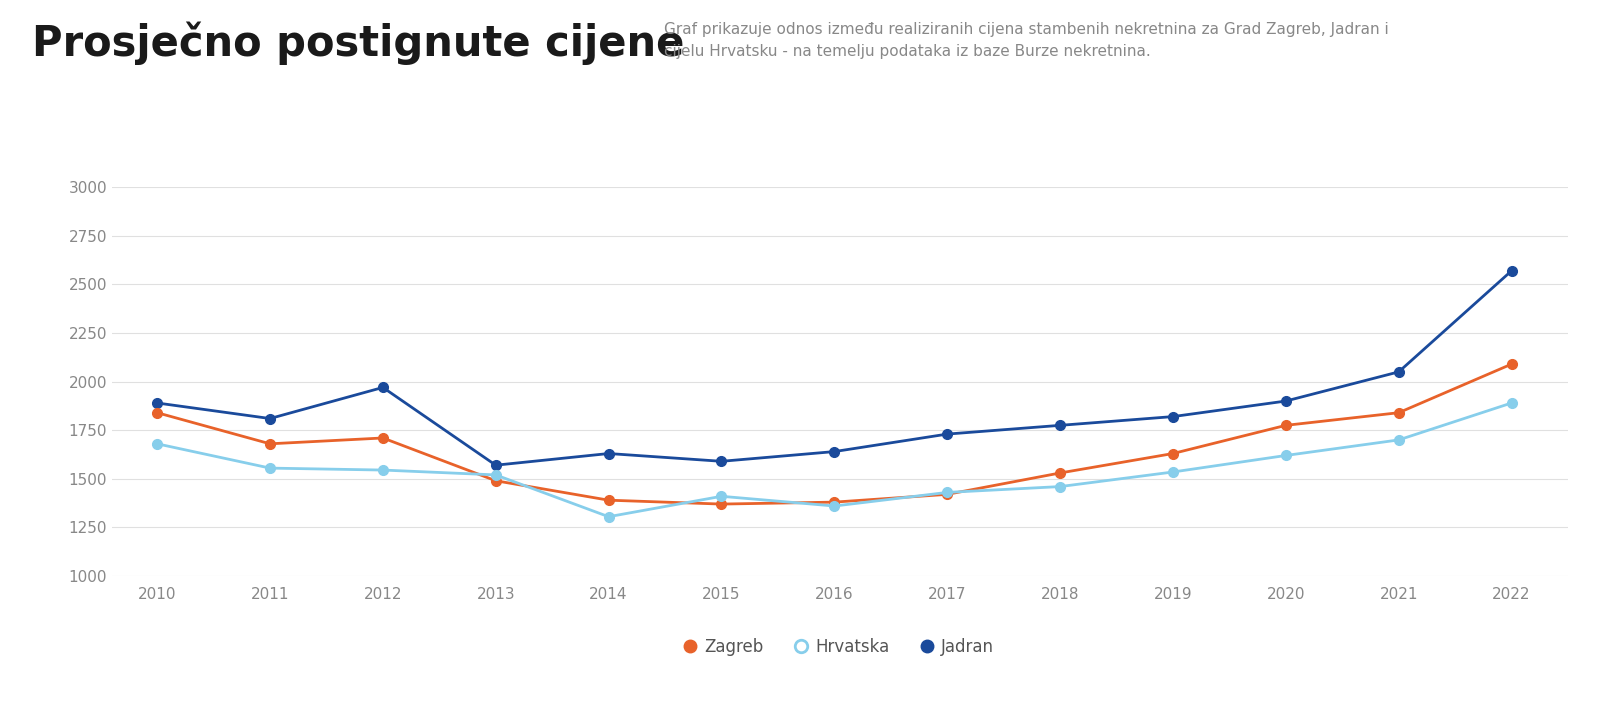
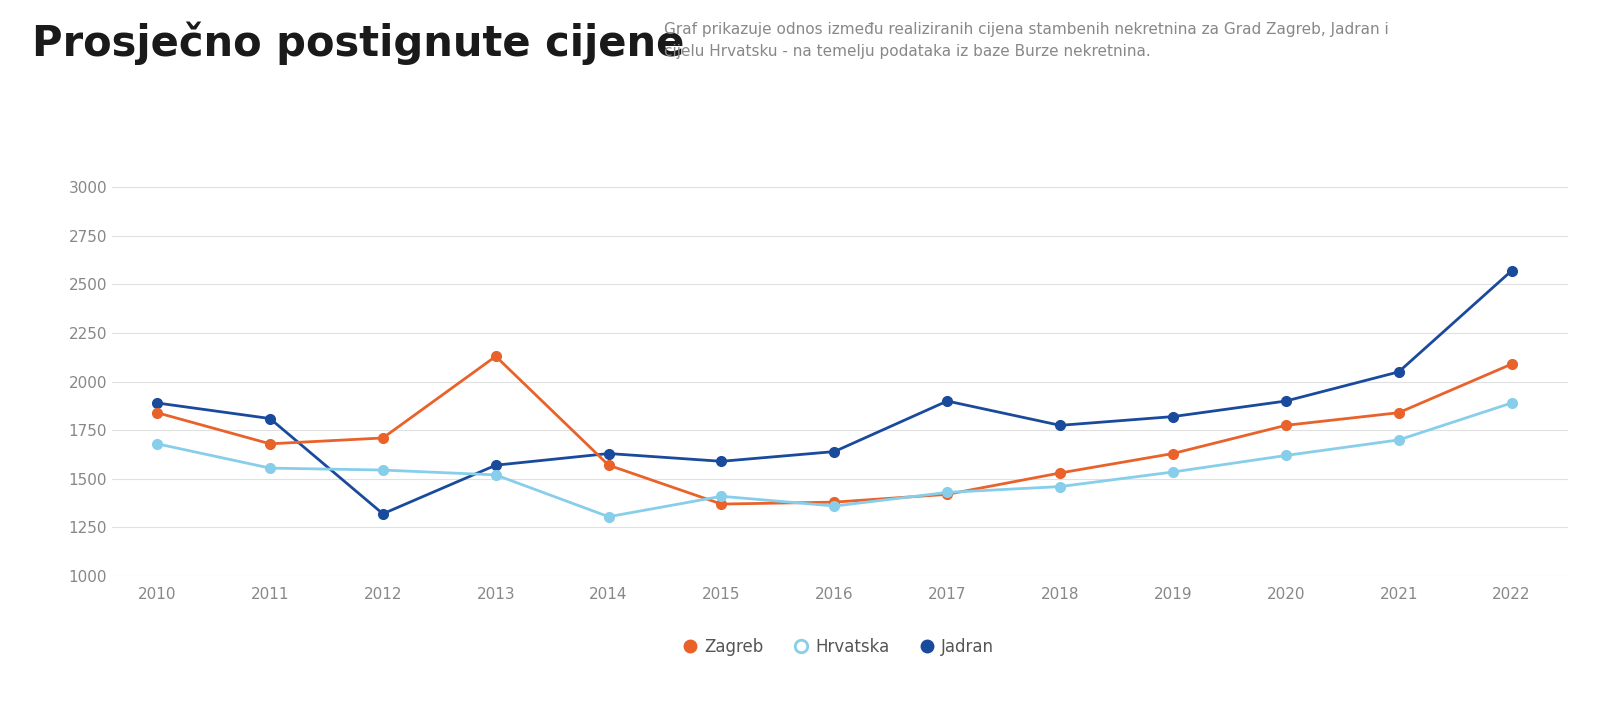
Jadran/2012: 1970 -> 1320
Zagreb/2013: 1490 -> 2130
Zagreb/2014: 1390 -> 1570
Jadran/2017: 1730 -> 1900
